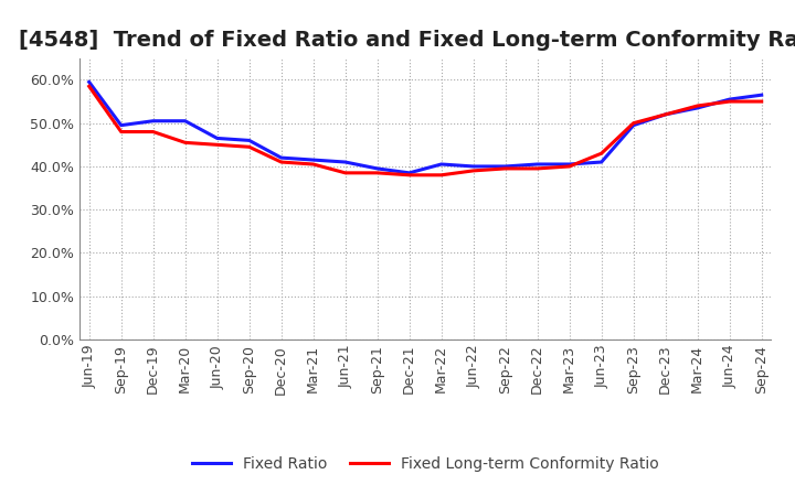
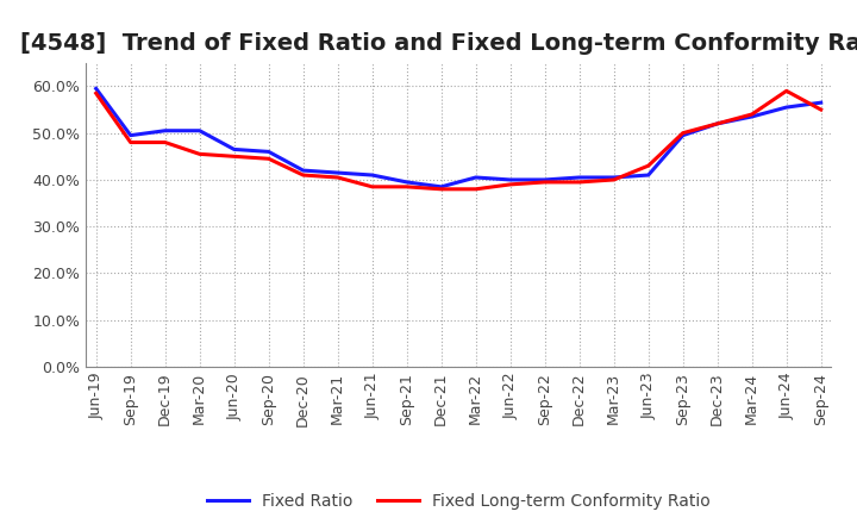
Fixed Long-term Conformity Ratio/Jun-24: 55.0% -> 59.0%
